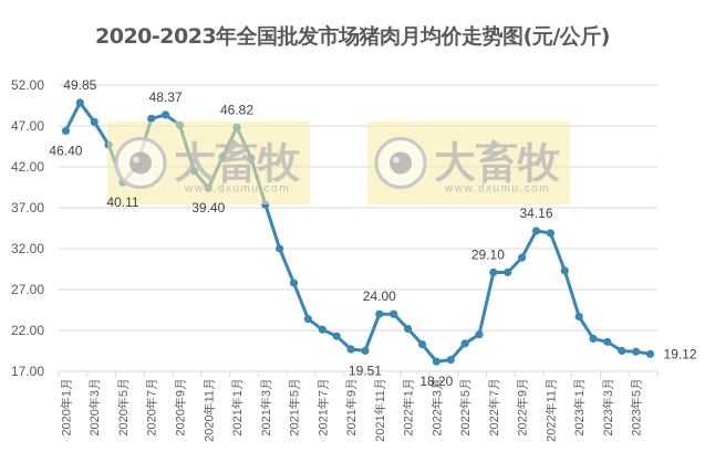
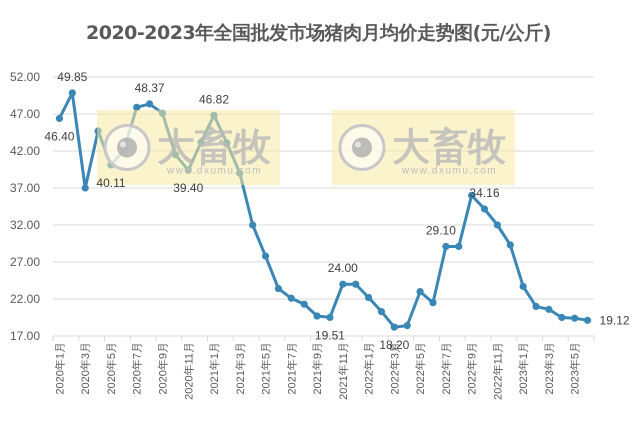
2020年3月: 48 -> 37
2021年3月: 37 -> 39
2022年5月: 20 -> 23
2022年9月: 31 -> 36
2022年11月: 34 -> 32
